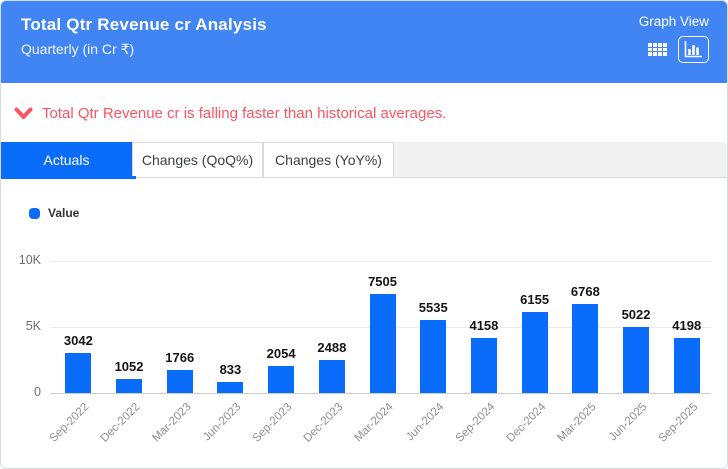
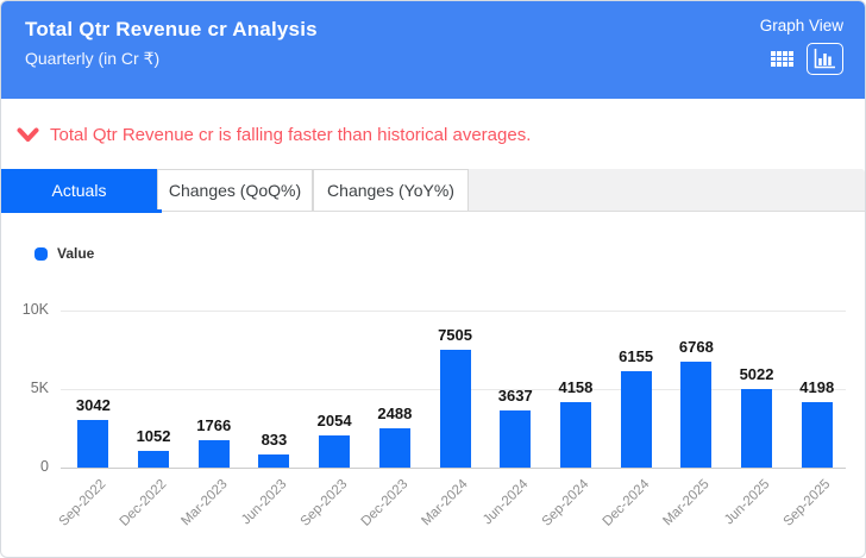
Jun-2024: 5535 -> 3637
